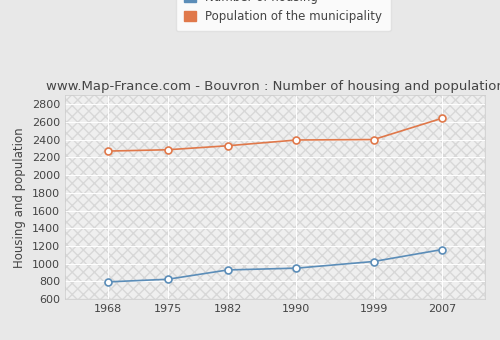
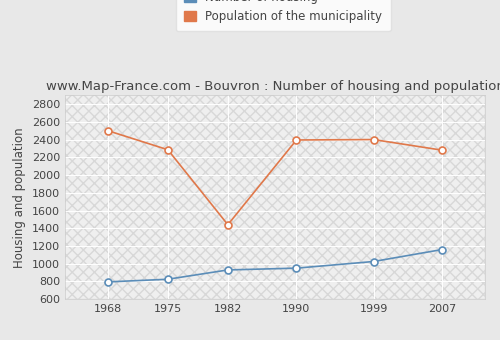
Population of the municipality/1968: 2270 -> 2500
Population of the municipality/1982: 2330 -> 1440
Population of the municipality/2007: 2640 -> 2280
